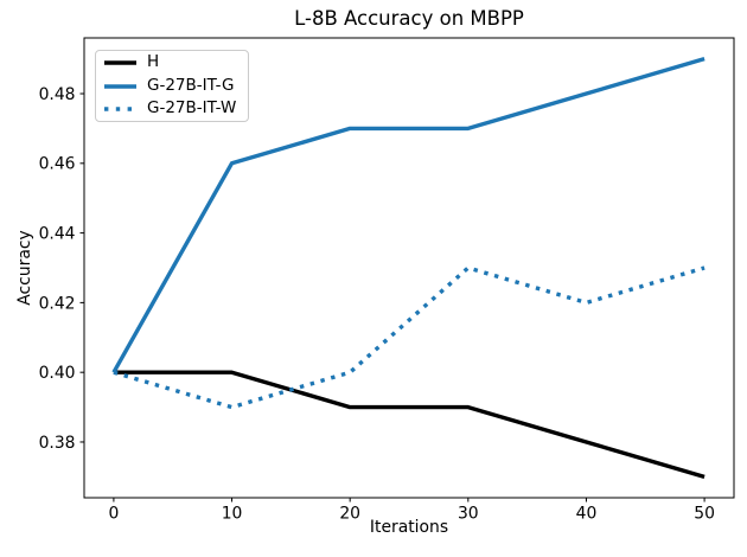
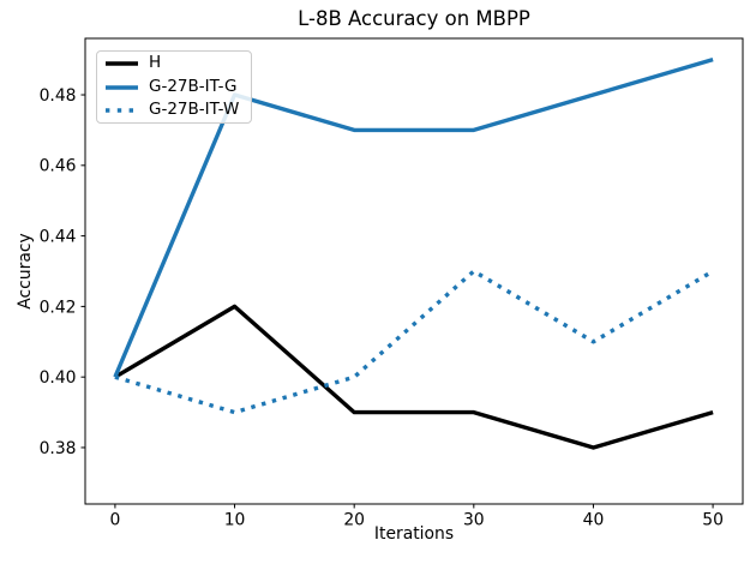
H/10: 0.40 -> 0.42
G-27B-IT-G/10: 0.46 -> 0.48
G-27B-IT-W/40: 0.42 -> 0.41
H/50: 0.37 -> 0.39
